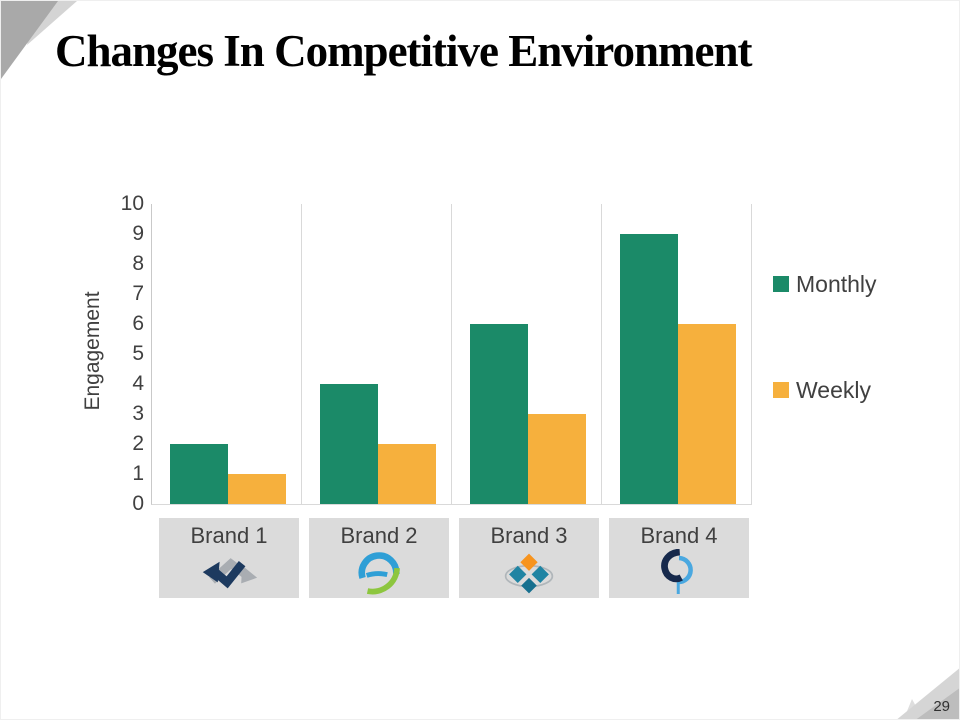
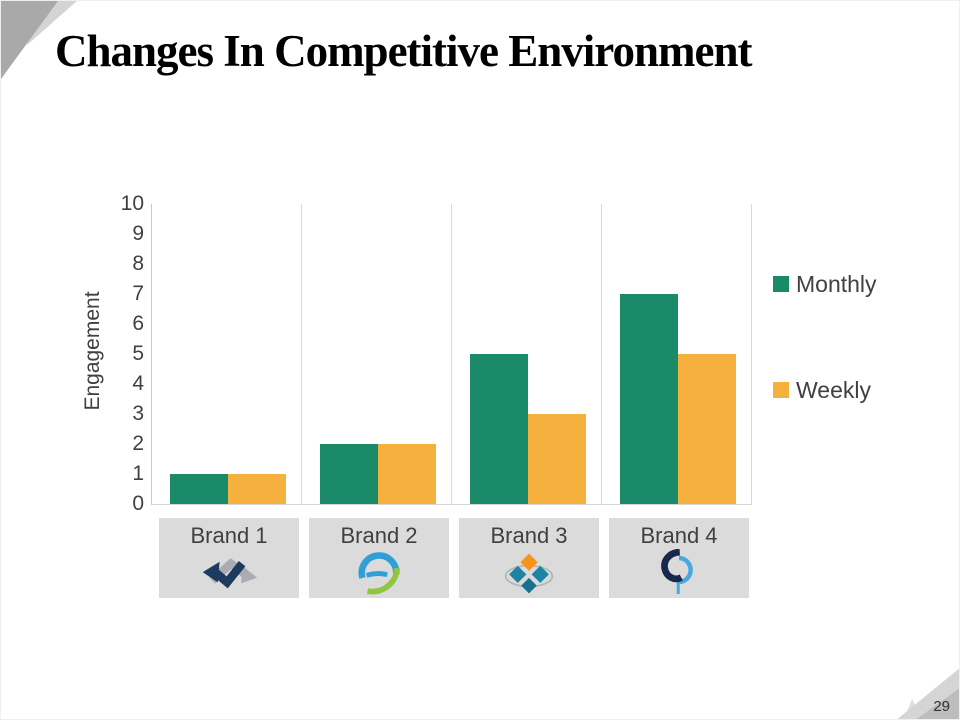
Monthly/Brand 1: 2 -> 1
Monthly/Brand 2: 4 -> 2
Monthly/Brand 3: 6 -> 5
Monthly/Brand 4: 9 -> 7
Weekly/Brand 4: 6 -> 5
